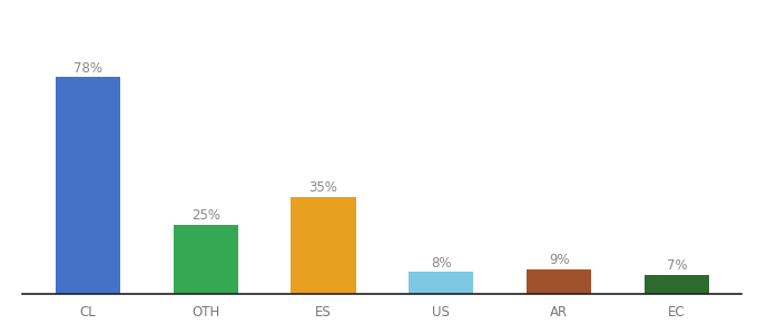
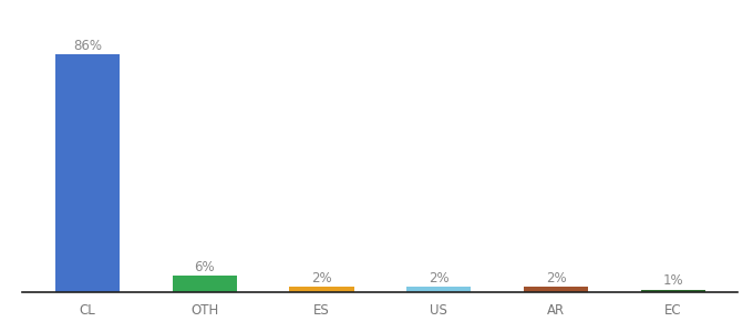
CL: 78% -> 86%
OTH: 25% -> 6%
ES: 35% -> 2%
US: 8% -> 2%
AR: 9% -> 2%
EC: 7% -> 1%
